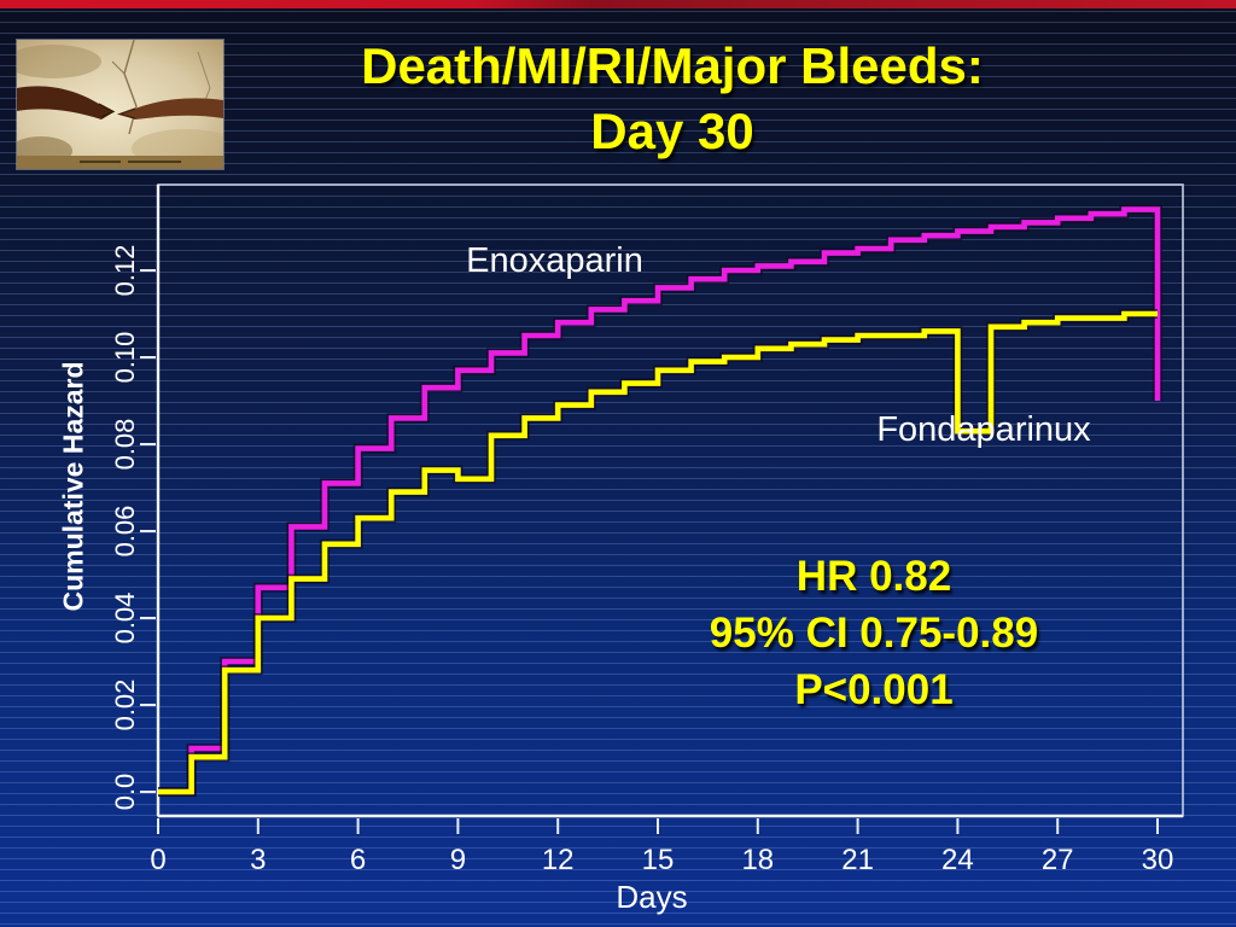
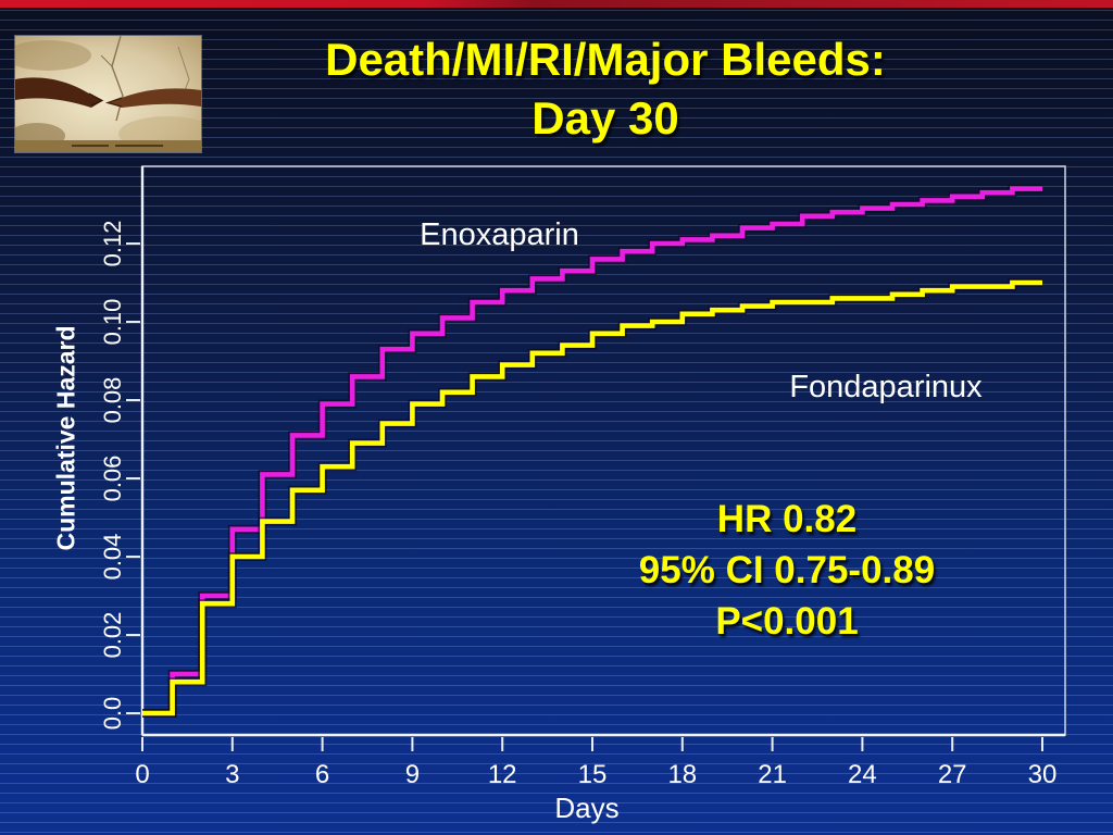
Fondaparinux/9: 0.072 -> 0.079
Fondaparinux/24: 0.083 -> 0.106
Enoxaparin/30: 0.090 -> 0.134
